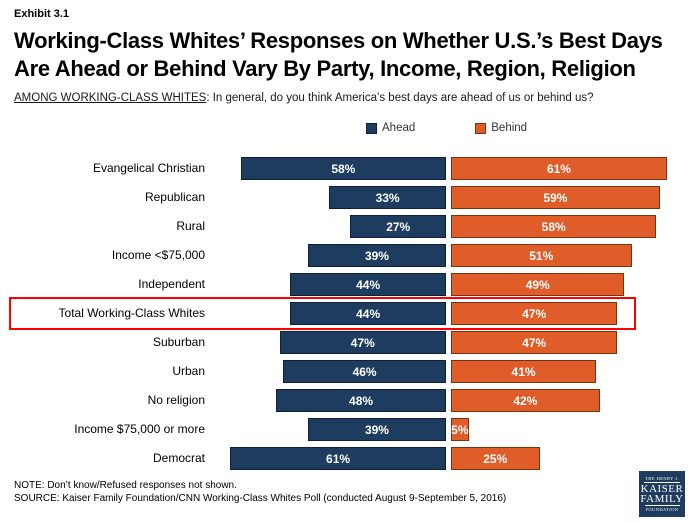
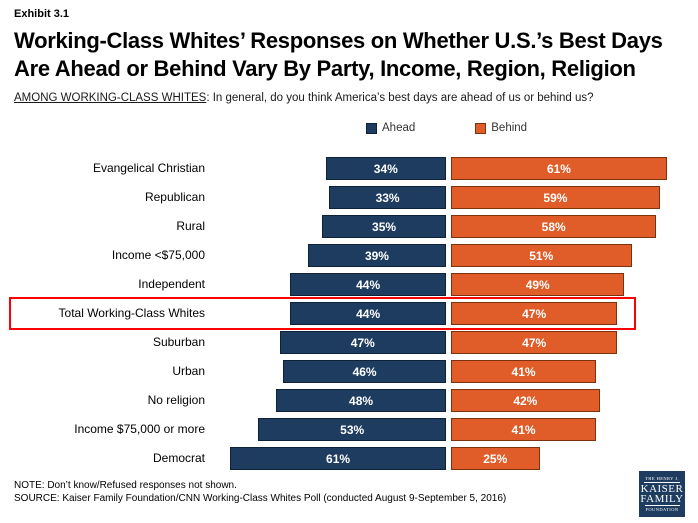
Ahead/Evangelical Christian: 58% -> 34%
Ahead/Rural: 27% -> 35%
Ahead/Income $75,000 or more: 39% -> 53%
Behind/Income $75,000 or more: 5% -> 41%
